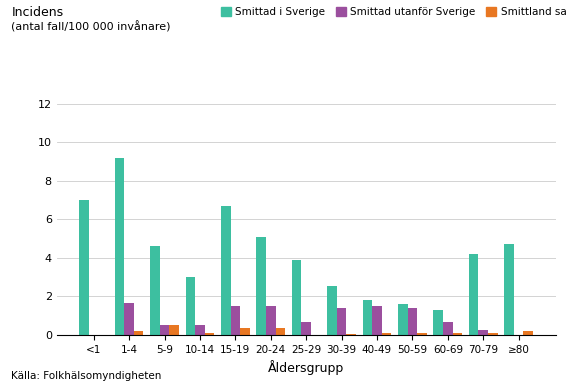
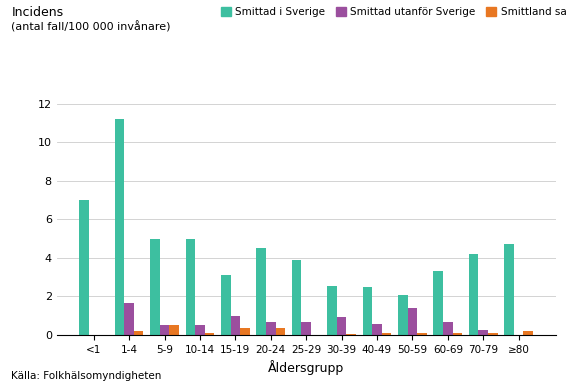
Smittad i Sverige/1-4: 9.2 -> 11.2
Smittad i Sverige/5-9: 4.6 -> 5.0
Smittad i Sverige/10-14: 3.0 -> 5.0
Smittad i Sverige/15-19: 6.7 -> 3.1
Smittad utanför Sverige/15-19: 1.5 -> 1.0
Smittad i Sverige/20-24: 5.1 -> 4.5
Smittad utanför Sverige/20-24: 1.5 -> 0.7
Smittad utanför Sverige/30-39: 1.4 -> 0.9
Smittad i Sverige/40-49: 1.8 -> 2.5
Smittad utanför Sverige/40-49: 1.5 -> 0.6
Smittad i Sverige/50-59: 1.6 -> 2.0
Smittad i Sverige/60-69: 1.3 -> 3.3
